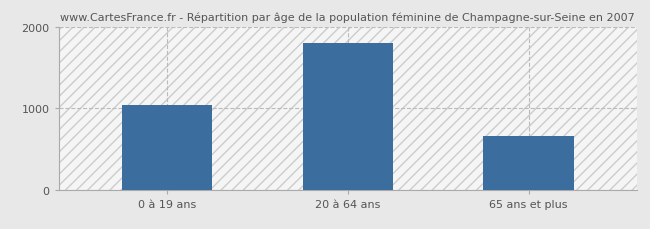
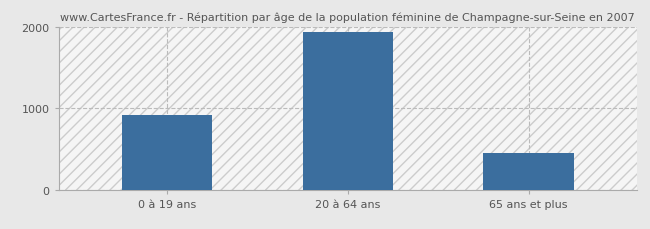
0 à 19 ans: 1040 -> 920
20 à 64 ans: 1800 -> 1930
65 ans et plus: 660 -> 450
